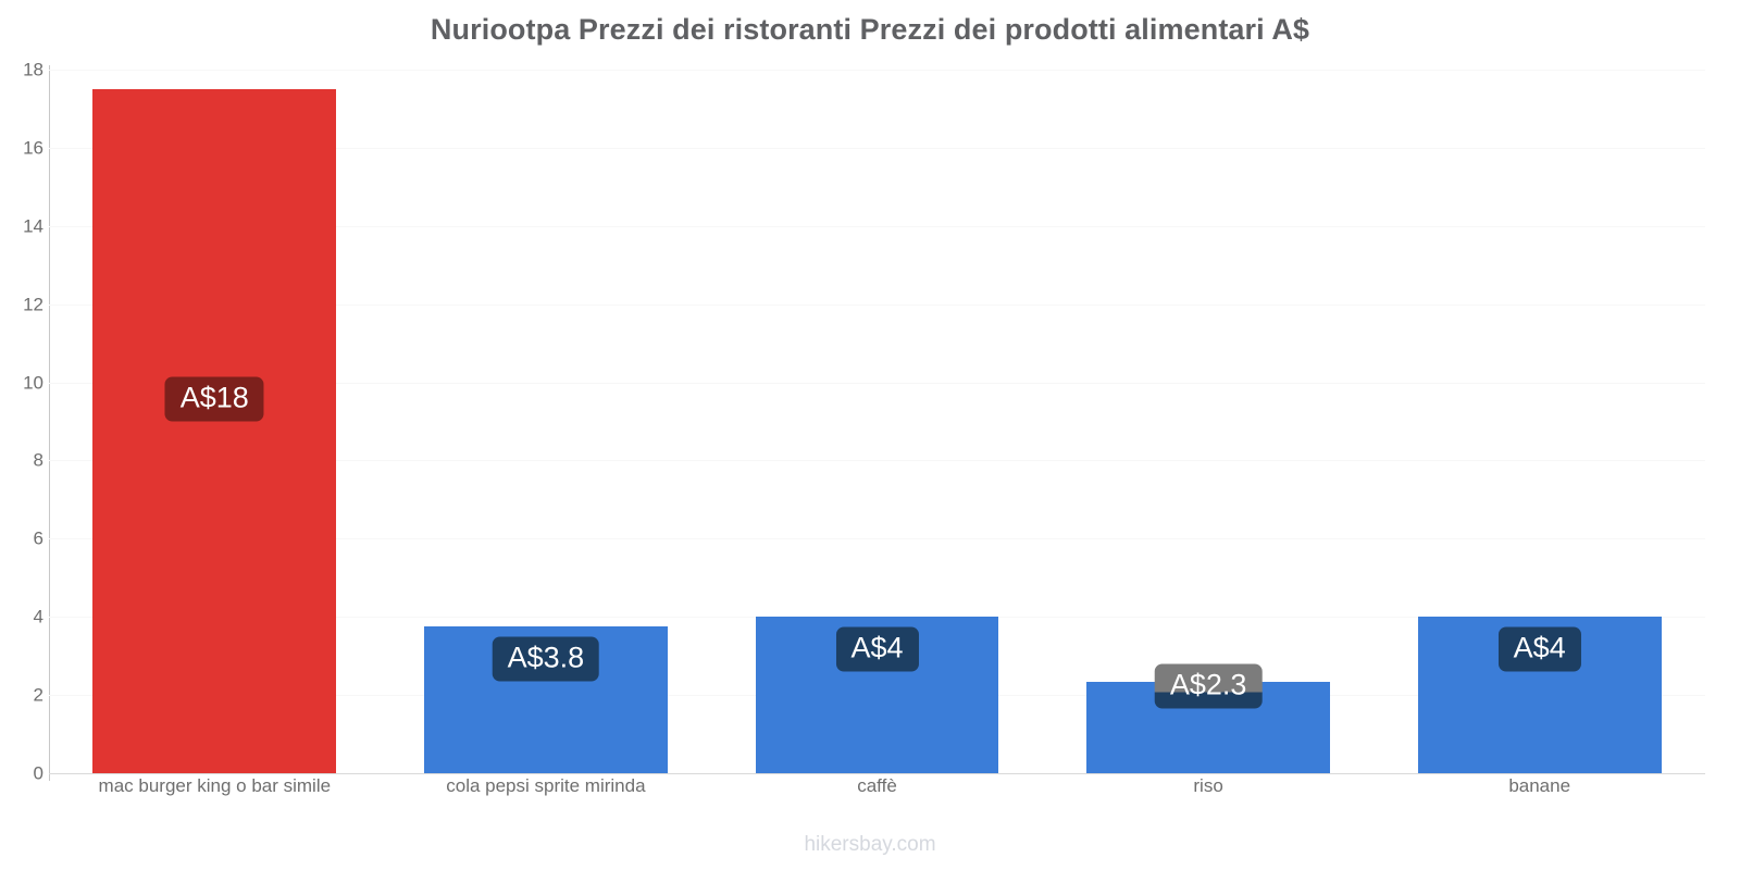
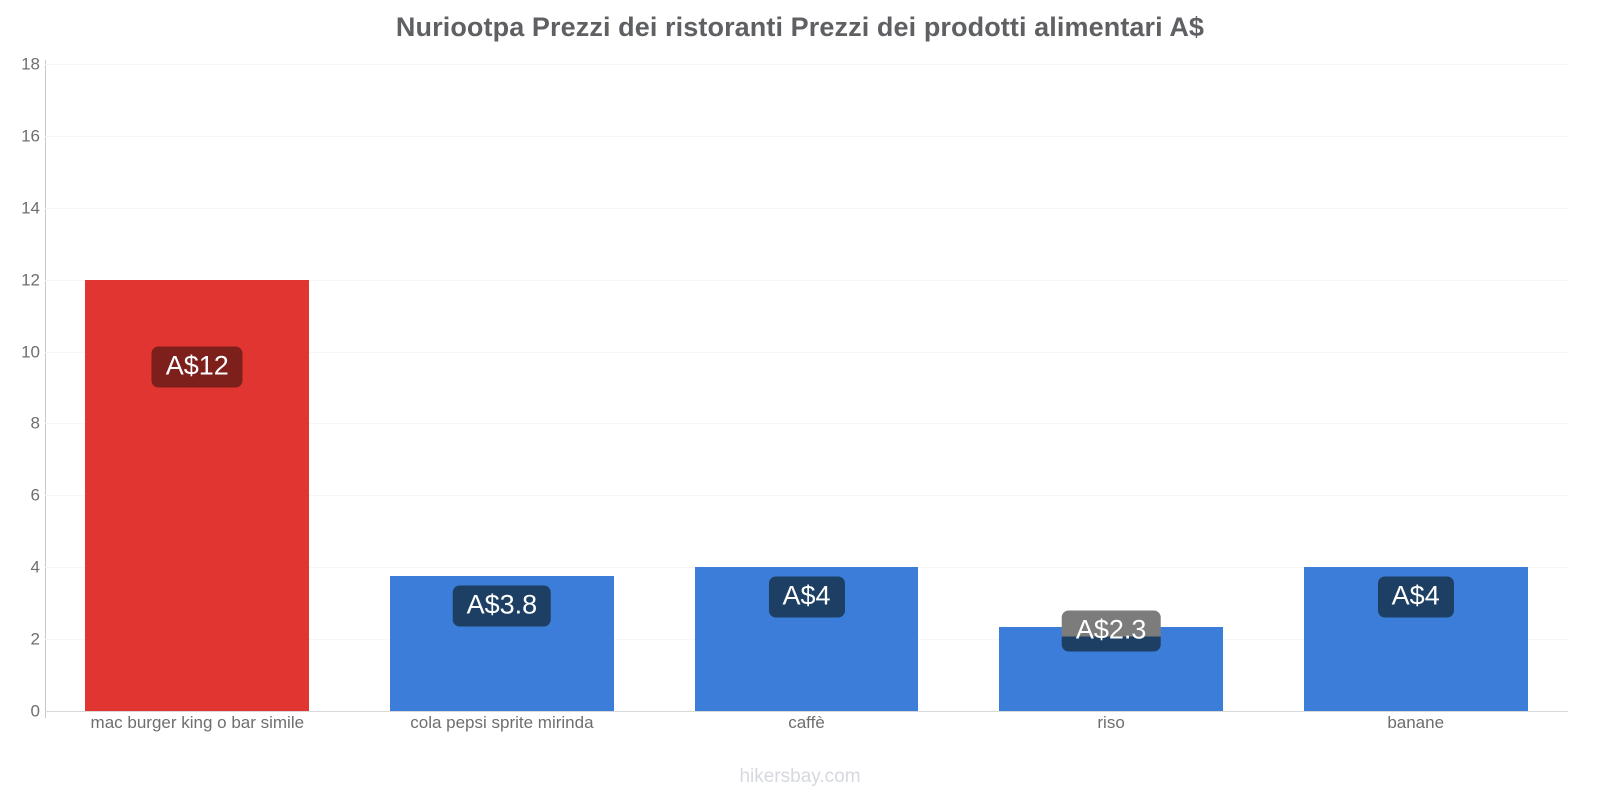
mac burger king o bar simile: 18 -> 12
